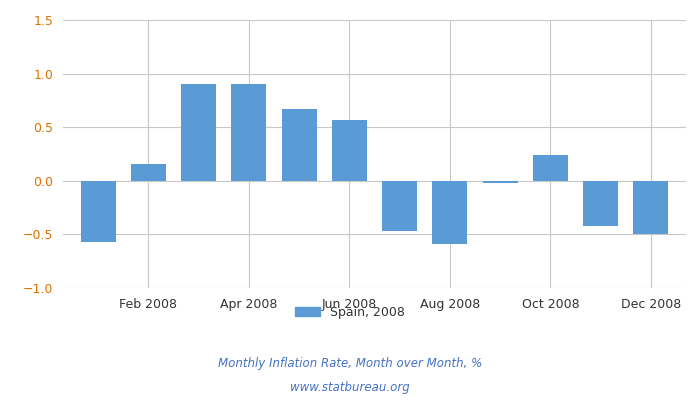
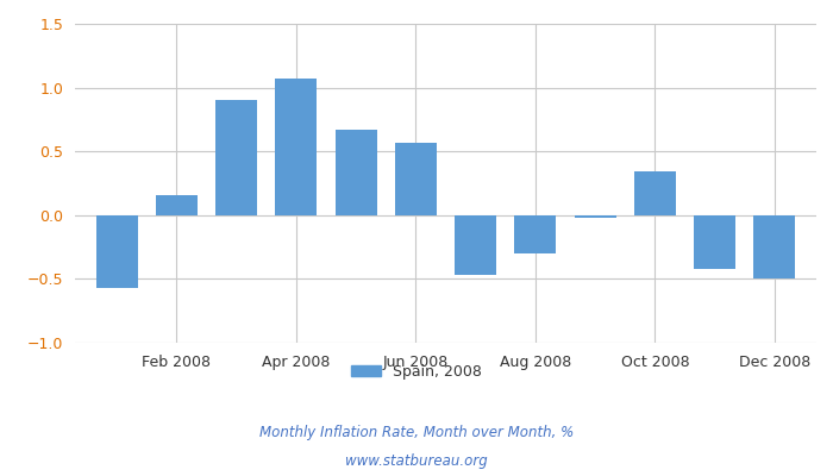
Apr 2008: 0.90 -> 1.07
Aug 2008: -0.59 -> -0.30
Oct 2008: 0.24 -> 0.34
